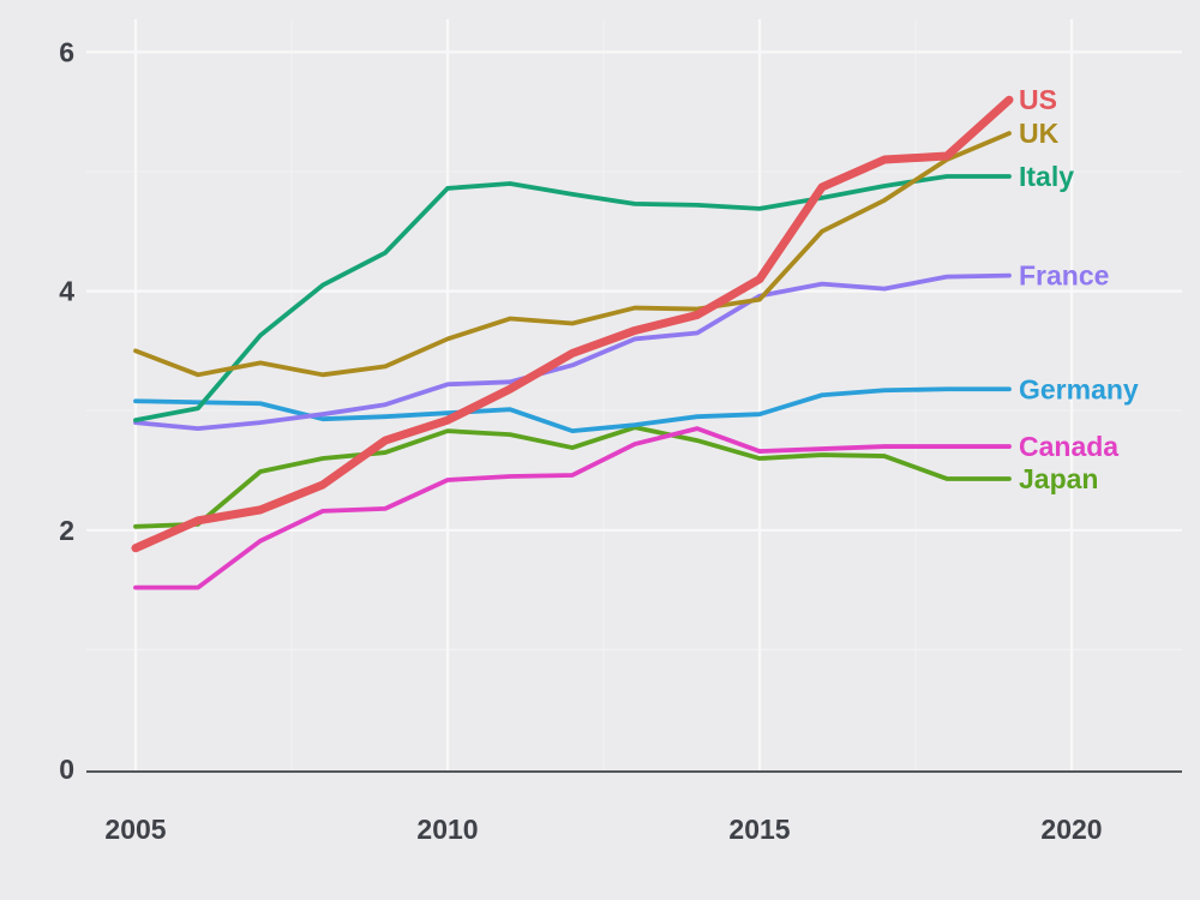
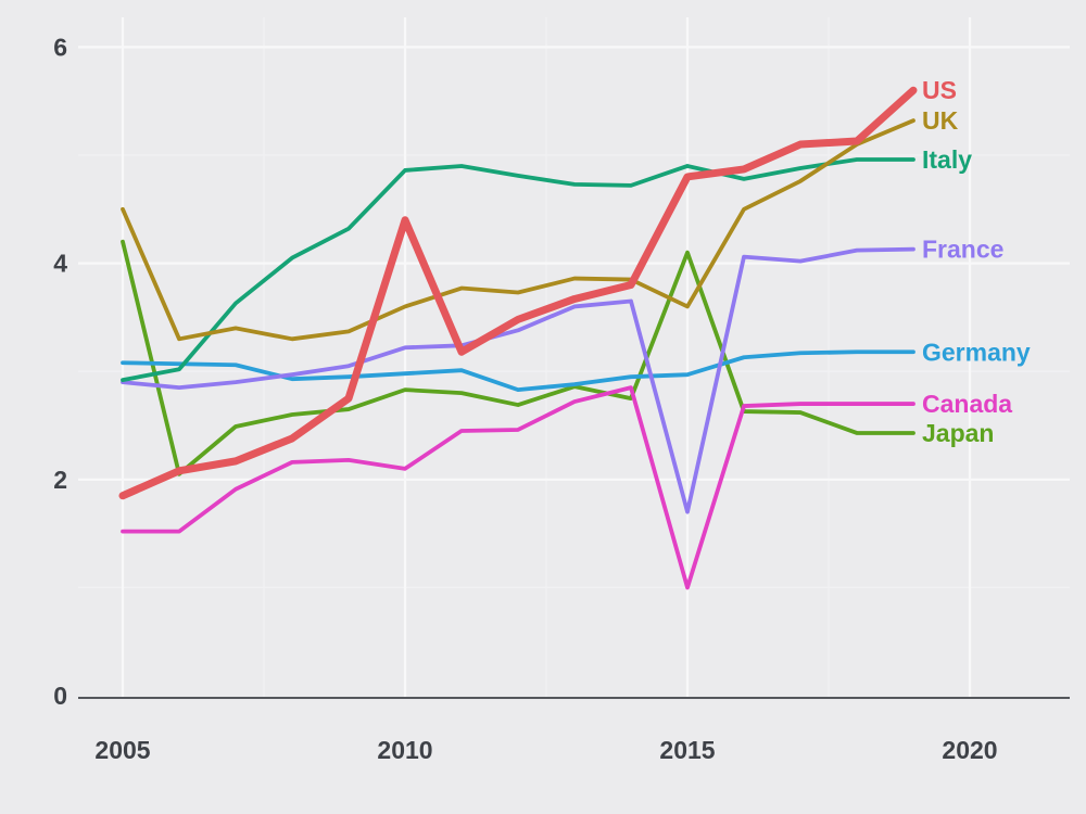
UK/2005: 3.5 -> 4.5
Japan/2005: 2.0 -> 4.2
US/2010: 2.9 -> 4.4
Canada/2010: 2.4 -> 2.1
US/2015: 4.1 -> 4.8
UK/2015: 3.9 -> 3.6
Italy/2015: 4.7 -> 4.9
France/2015: 4.0 -> 1.7
Canada/2015: 2.7 -> 1.0
Japan/2015: 2.6 -> 4.1
